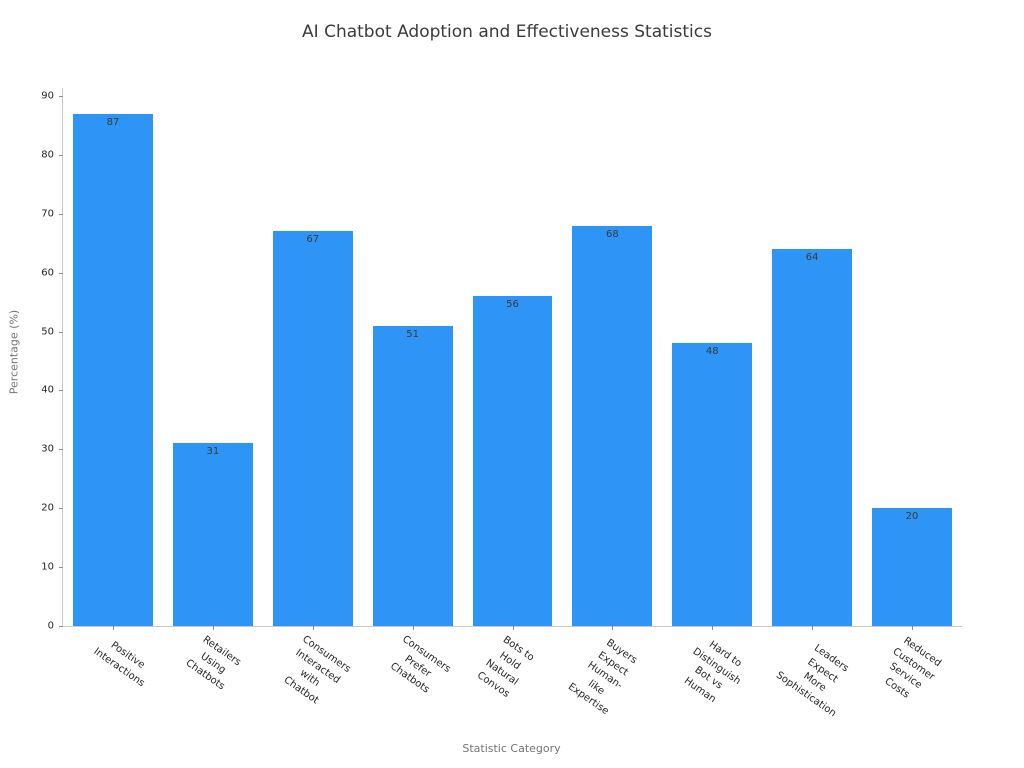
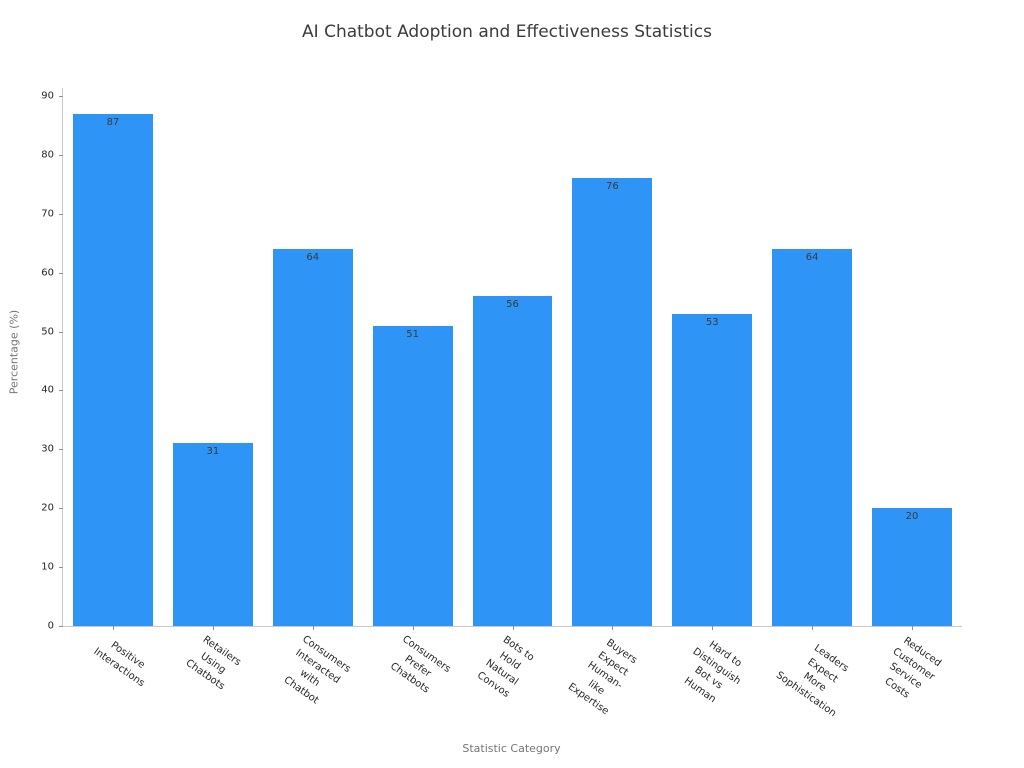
Consumers Interacted with Chatbot: 67 -> 64
Buyers Expect Human-like Expertise: 68 -> 76
Hard to Distinguish Bot vs Human: 48 -> 53
